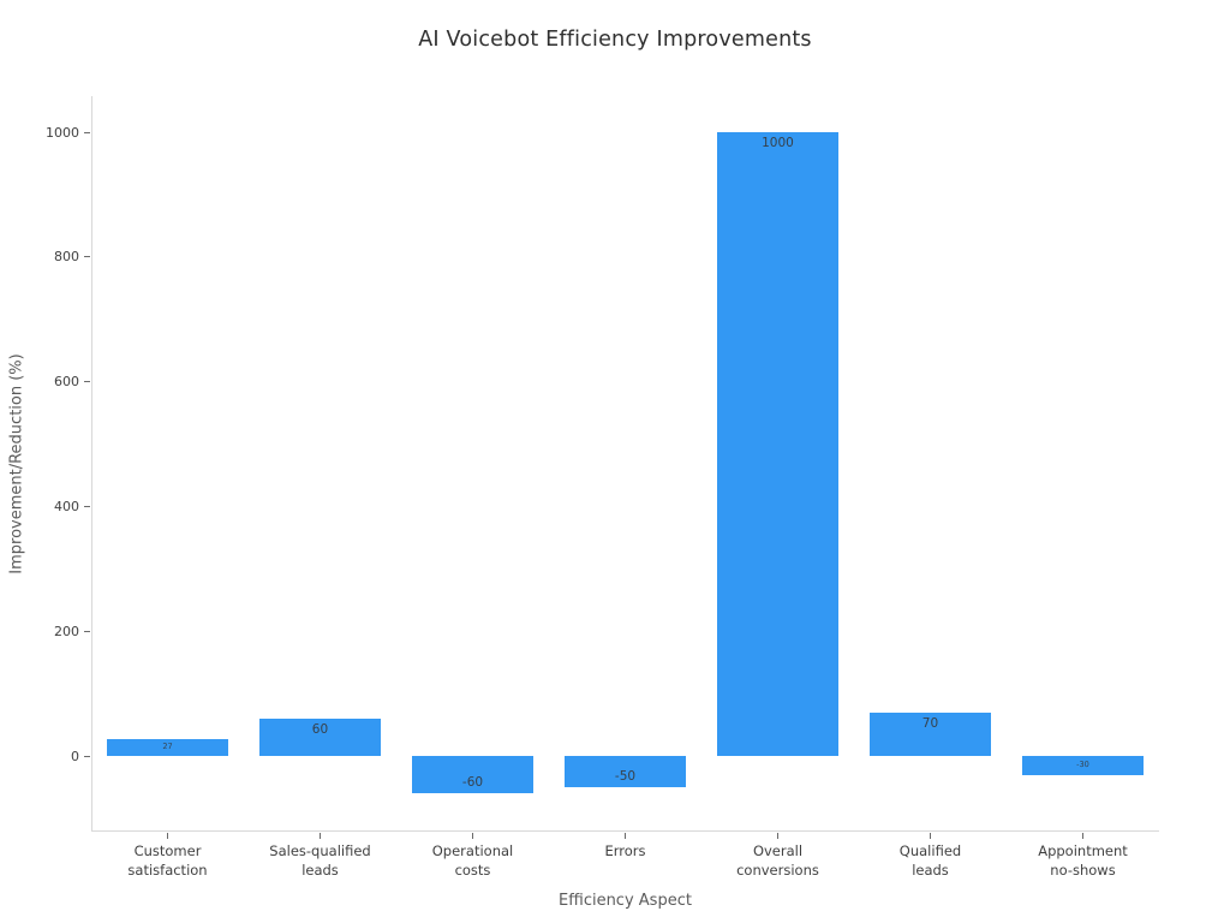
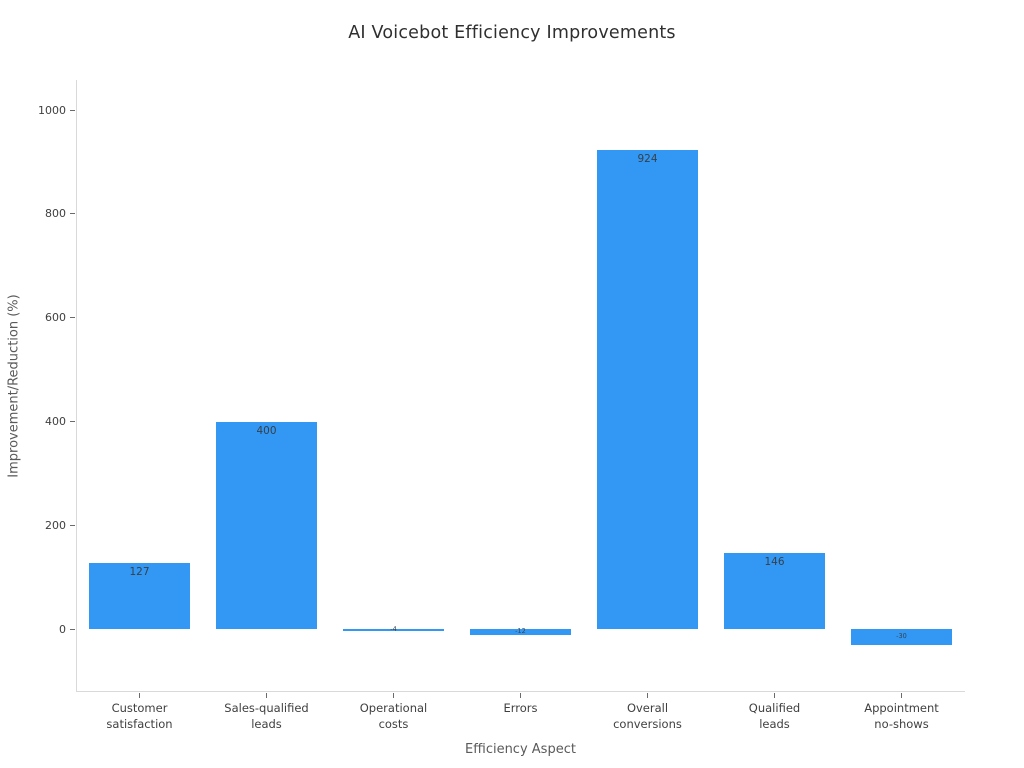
Customer satisfaction: 27 -> 127
Sales-qualified leads: 60 -> 400
Operational costs: -60 -> -4
Errors: -50 -> -12
Overall conversions: 1000 -> 924
Qualified leads: 70 -> 146
